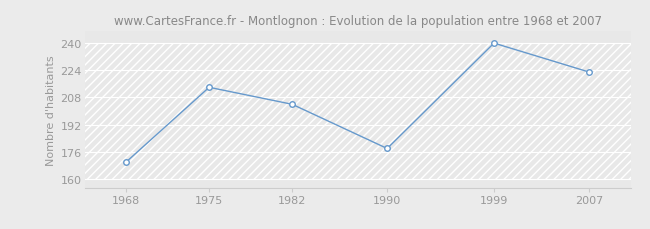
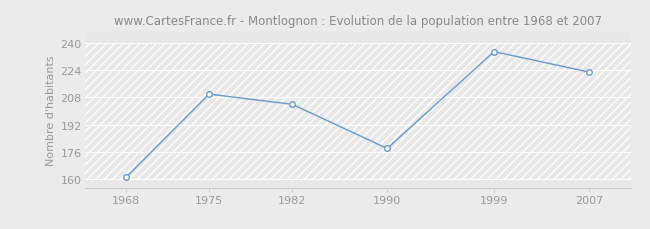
1968: 170 -> 161
1975: 214 -> 210
1999: 240 -> 235
